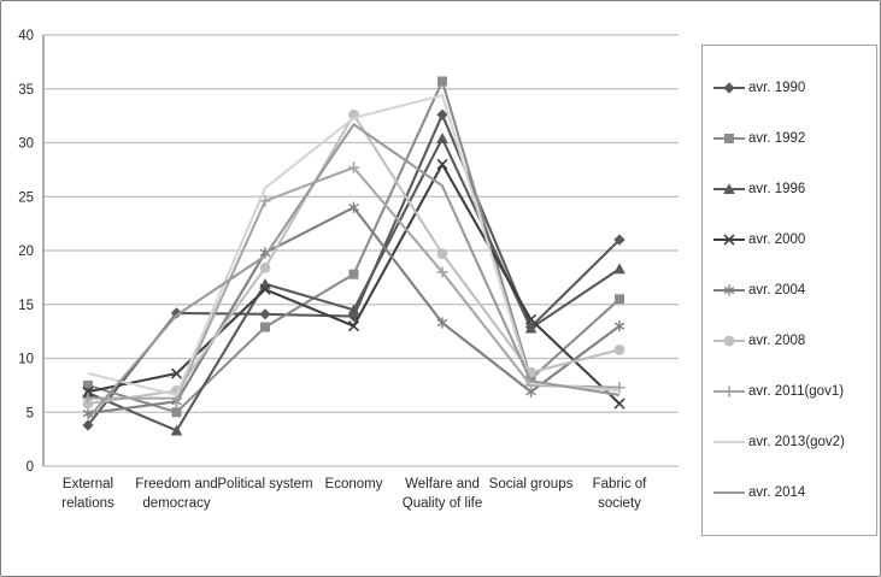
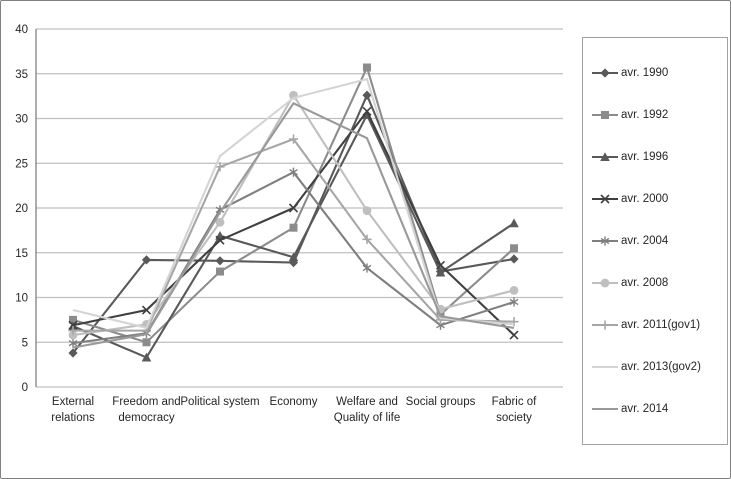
avr. 2014/Freedom and democracy: 14 -> 6
avr. 2000/Economy: 13 -> 20
avr. 2000/Welfare and Quality of life: 28 -> 31
avr. 2011(gov1)/Welfare and Quality of life: 18 -> 16
avr. 2014/Welfare and Quality of life: 26 -> 28
avr. 1990/Fabric of society: 21 -> 14
avr. 2004/Fabric of society: 13 -> 10
